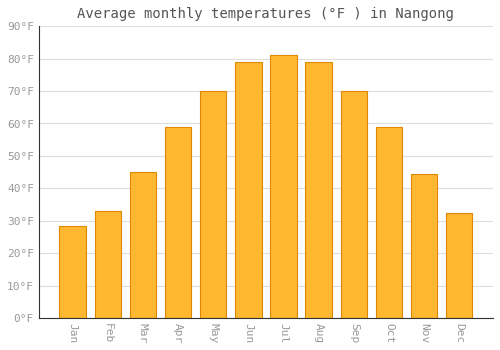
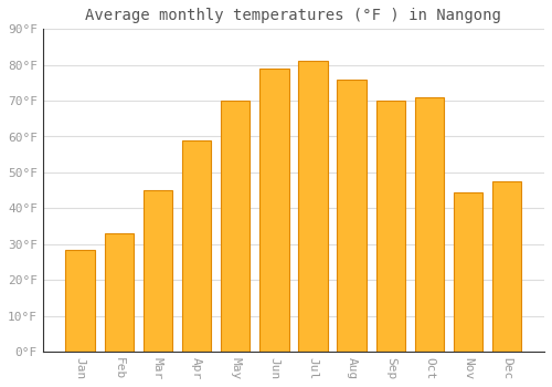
Aug: 79.0°F -> 76.0°F
Oct: 59.0°F -> 71.0°F
Dec: 32.5°F -> 47.5°F
